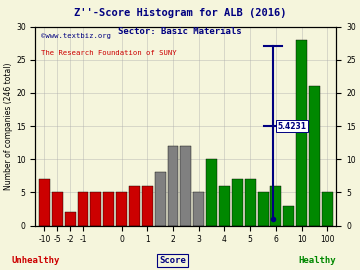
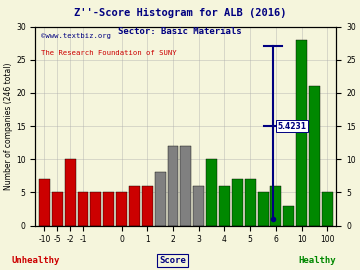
-2: 2 -> 10
3: 5 -> 6
